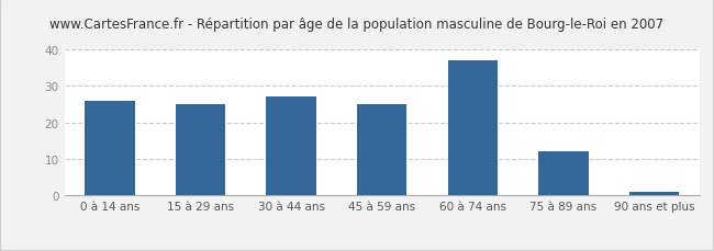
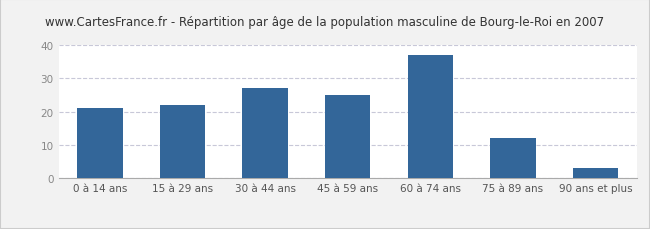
0 à 14 ans: 26 -> 21
15 à 29 ans: 25 -> 22
90 ans et plus: 1 -> 3
